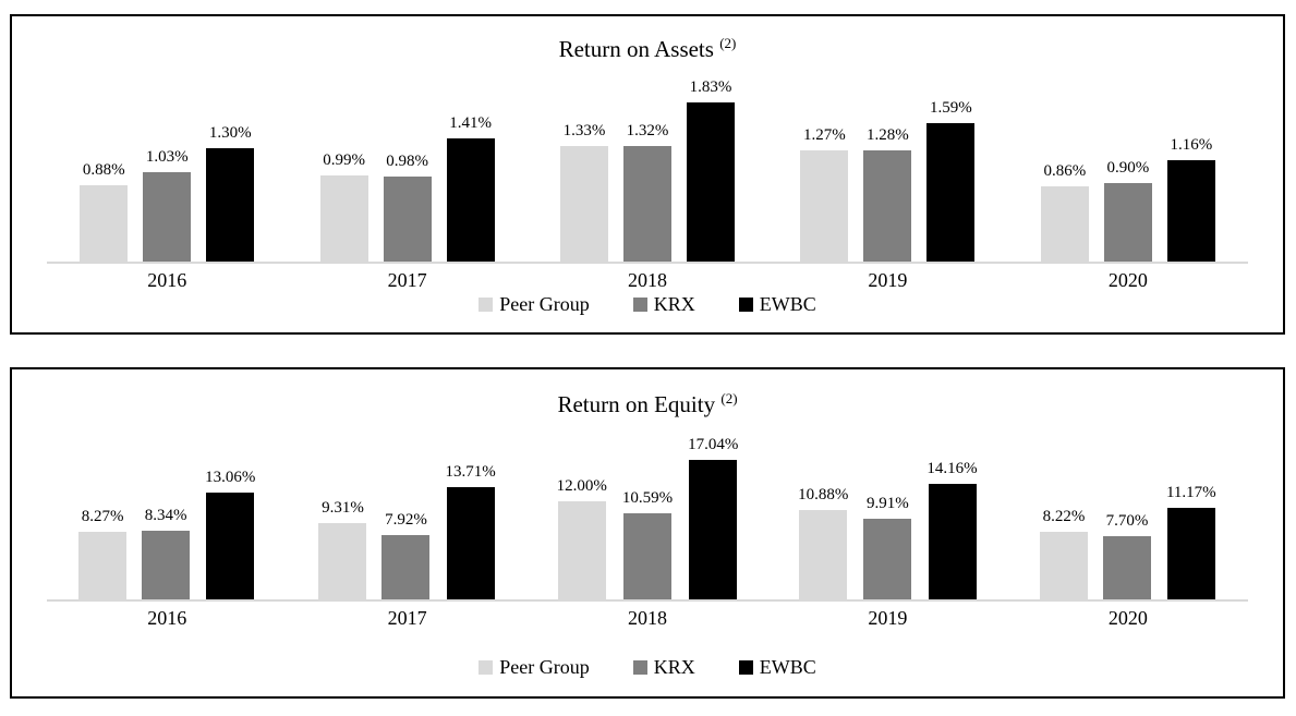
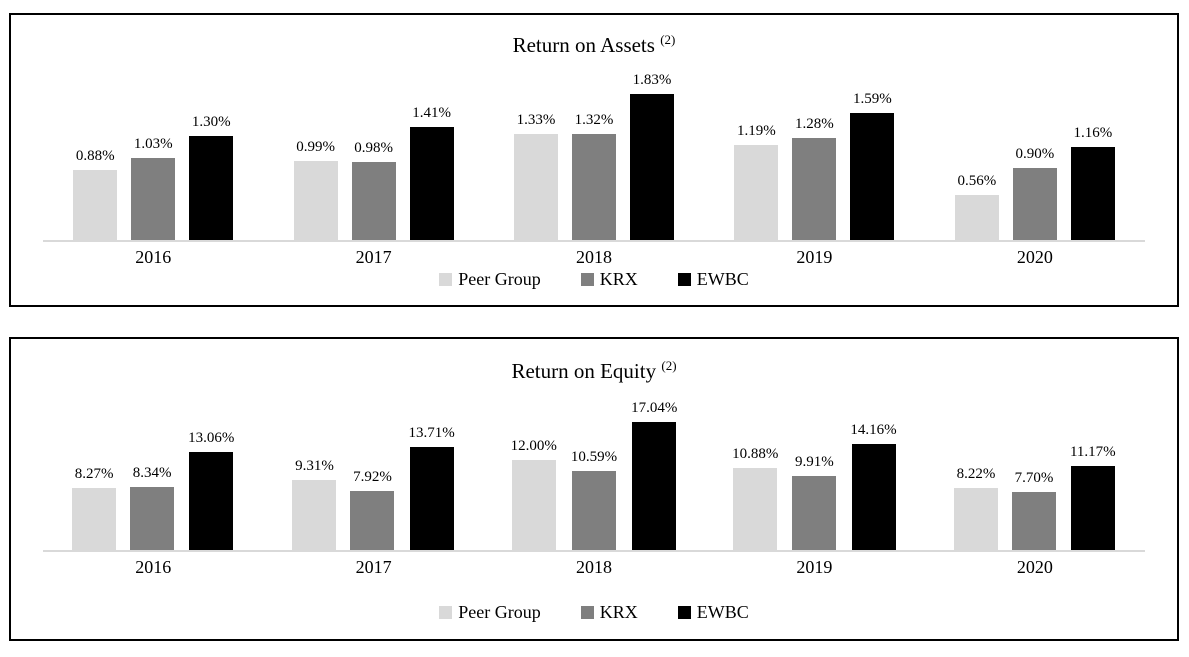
Return on Assets/Peer Group/2019: 1.27% -> 1.19%
Return on Assets/Peer Group/2020: 0.86% -> 0.56%
